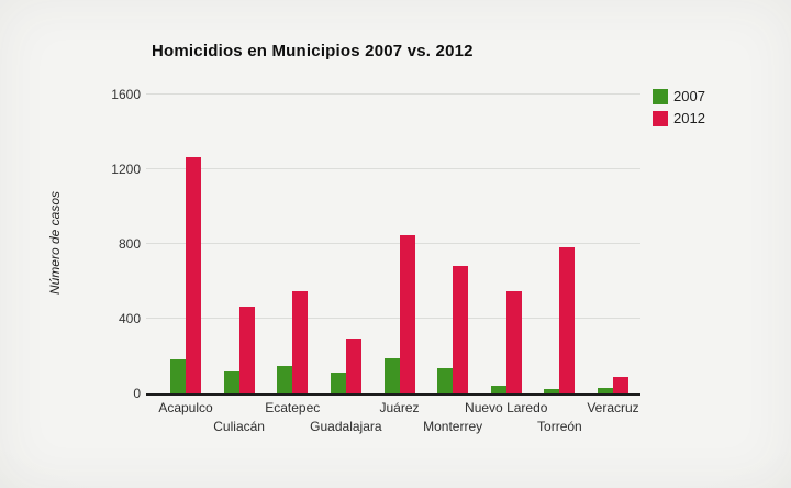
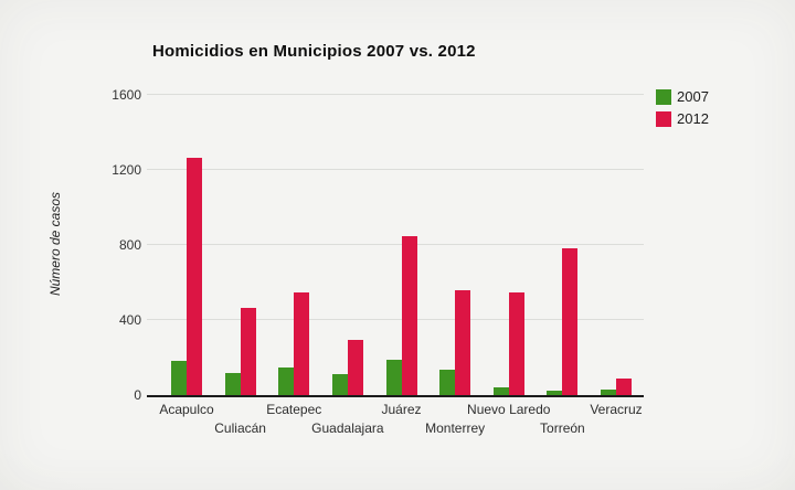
2012/Monterrey: 680 -> 560
